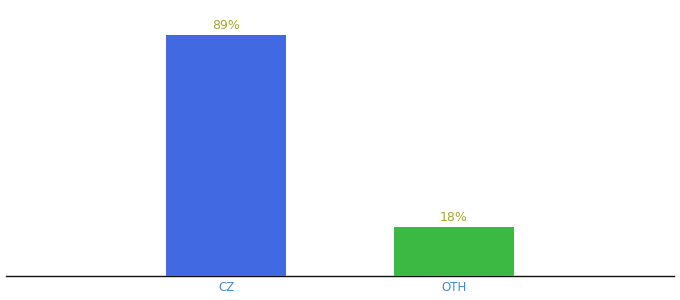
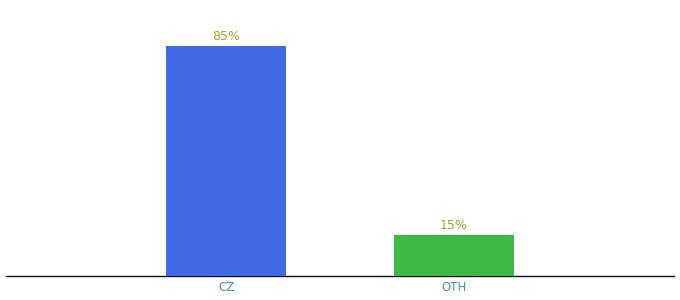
CZ: 89% -> 85%
OTH: 18% -> 15%
